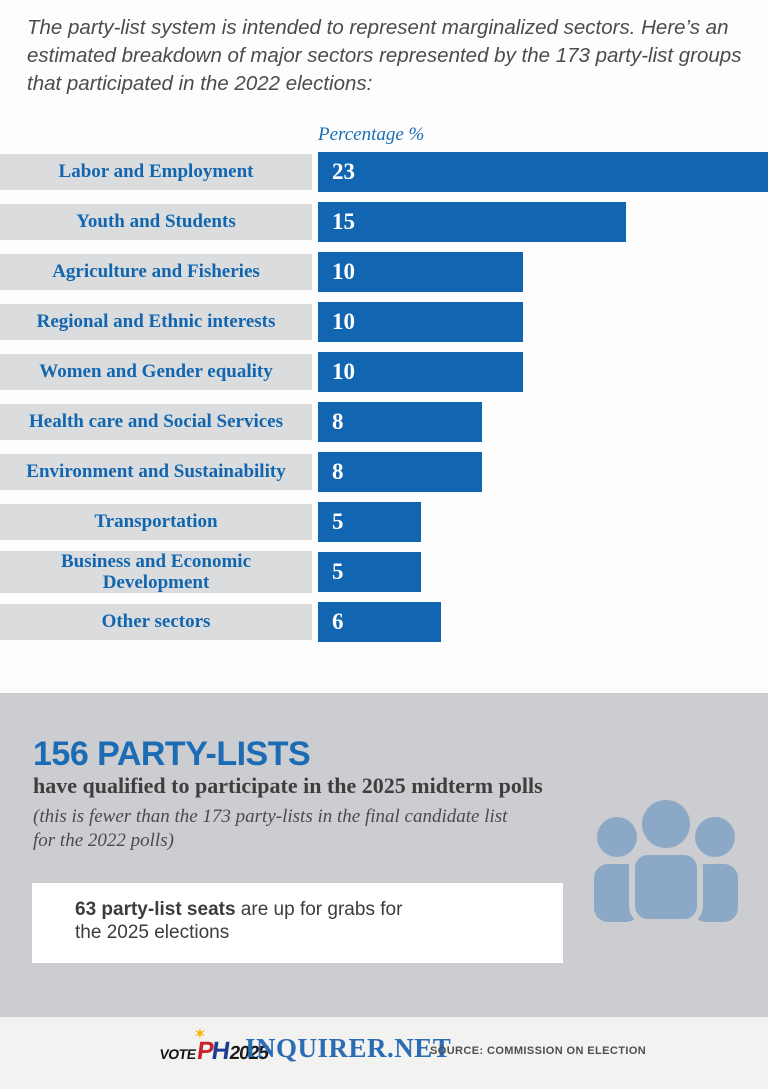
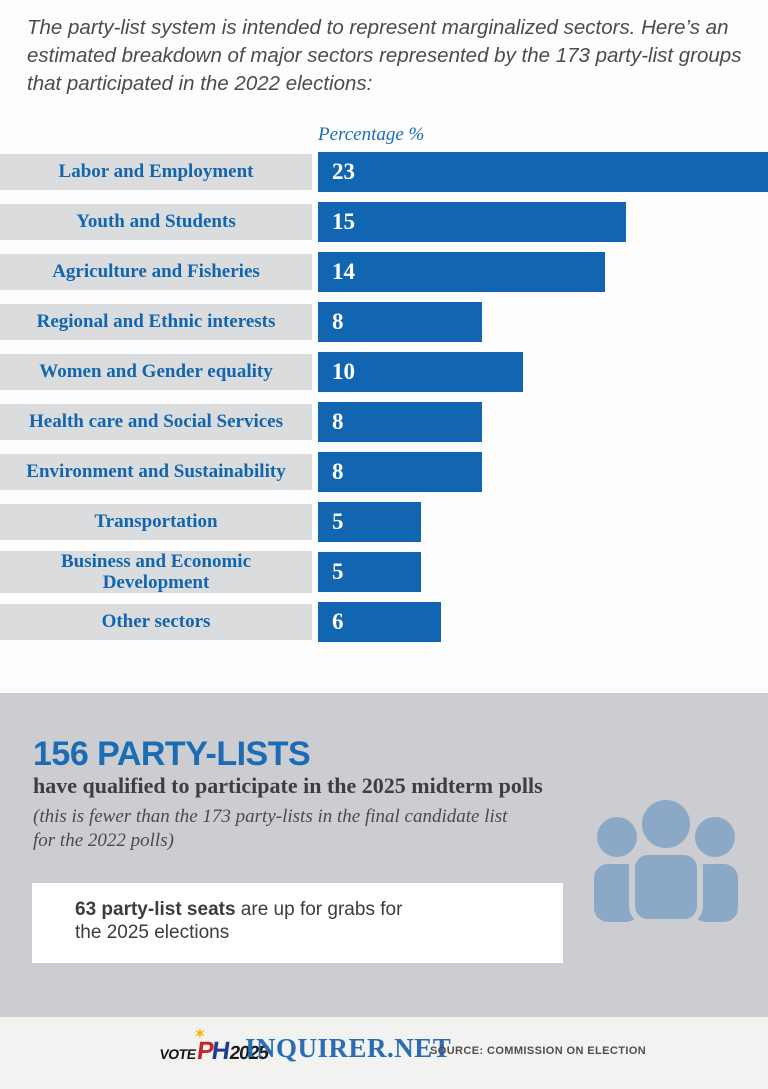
Agriculture and Fisheries: 10 -> 14
Regional and Ethnic interests: 10 -> 8
